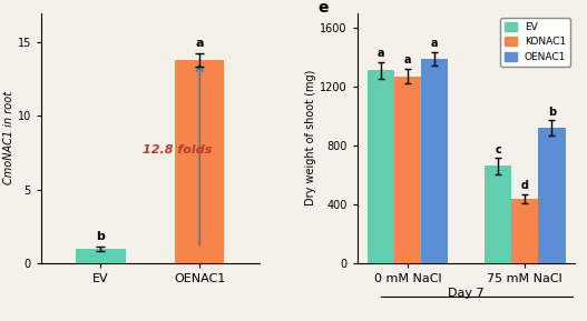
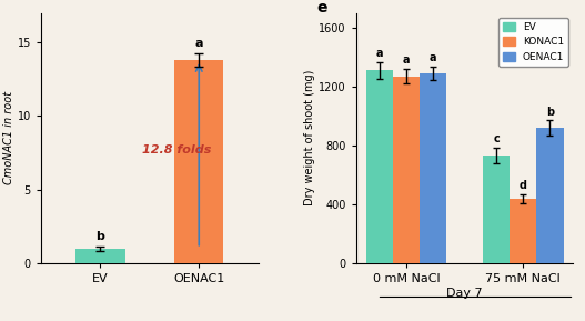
OENAC1/0 mM NaCl: 1390 -> 1290
EV/75 mM NaCl: 660 -> 730
